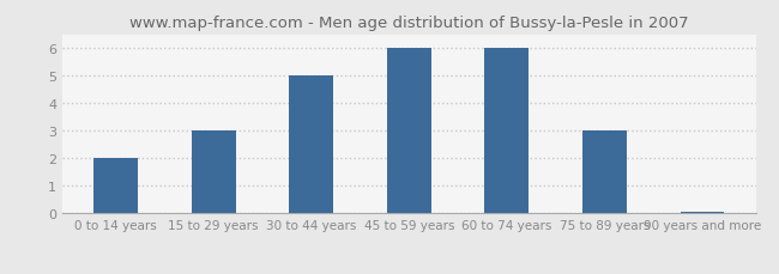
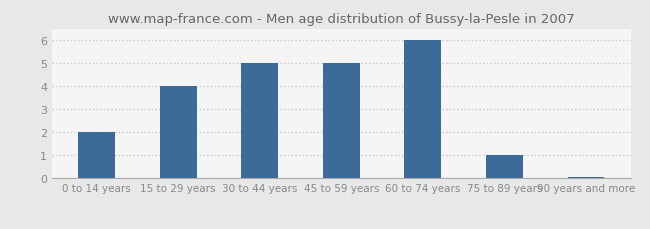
15 to 29 years: 3.00 -> 4.00
45 to 59 years: 6.00 -> 5.00
75 to 89 years: 3.00 -> 1.00
